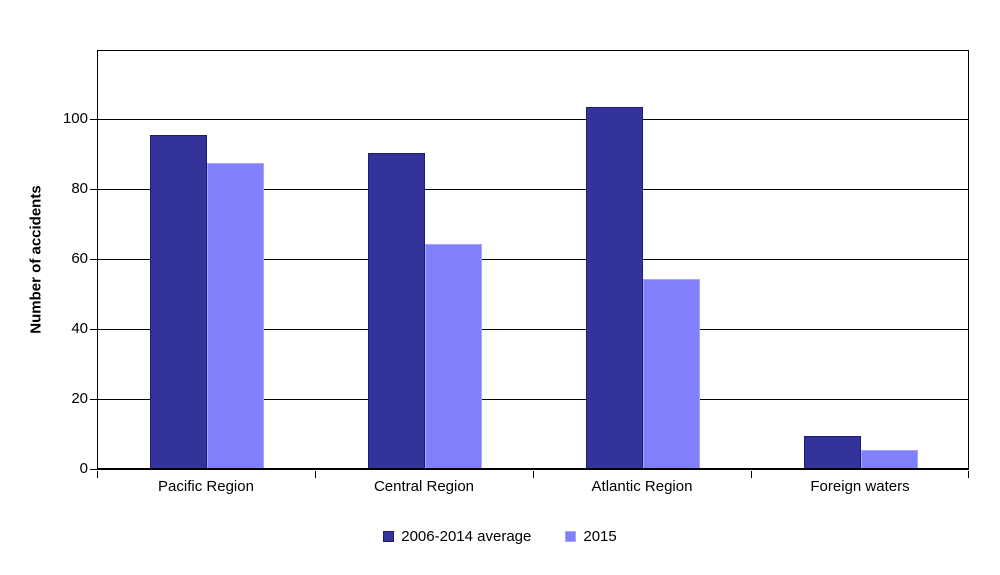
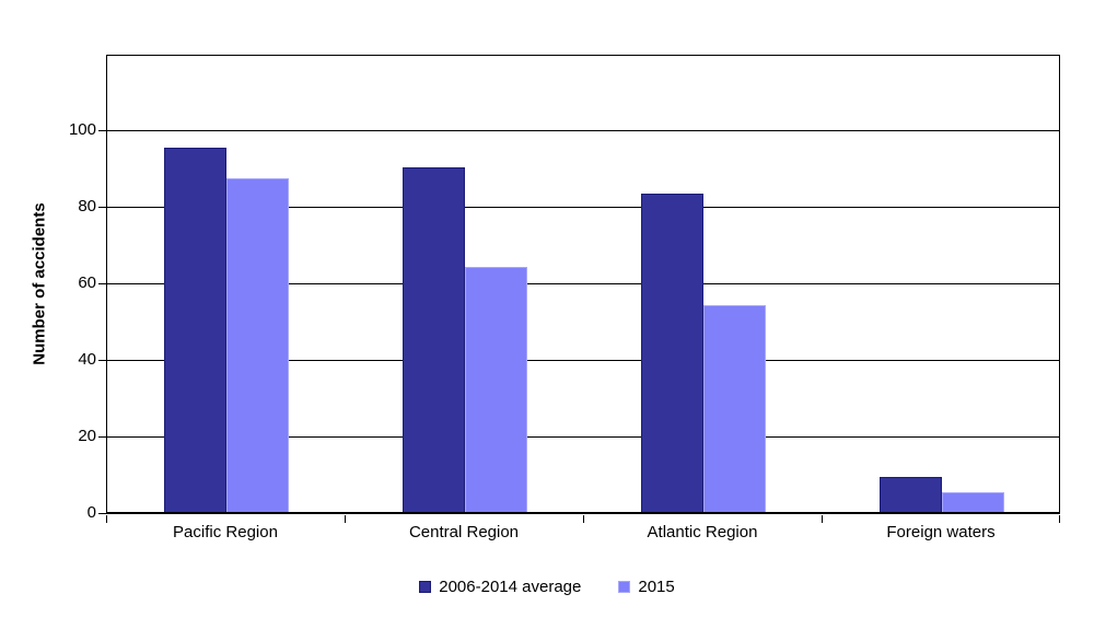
2006-2014 average/Atlantic Region: 103 -> 83
